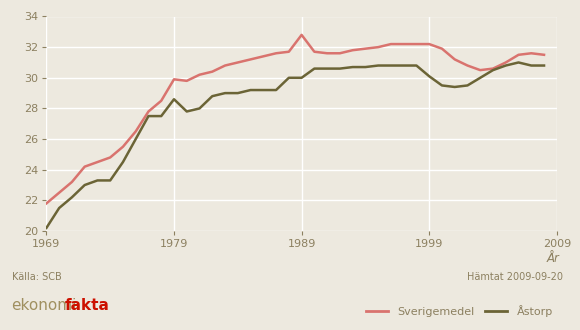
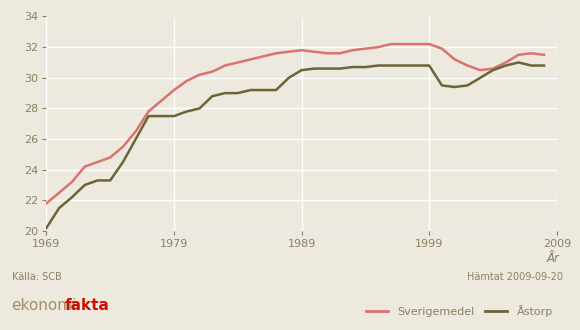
Sverigemedel/1979: 29.9 -> 29.2
Åstorp/1979: 28.6 -> 27.5
Sverigemedel/1989: 32.8 -> 31.8
Åstorp/1989: 30.0 -> 30.5
Åstorp/1999: 30.1 -> 30.8
